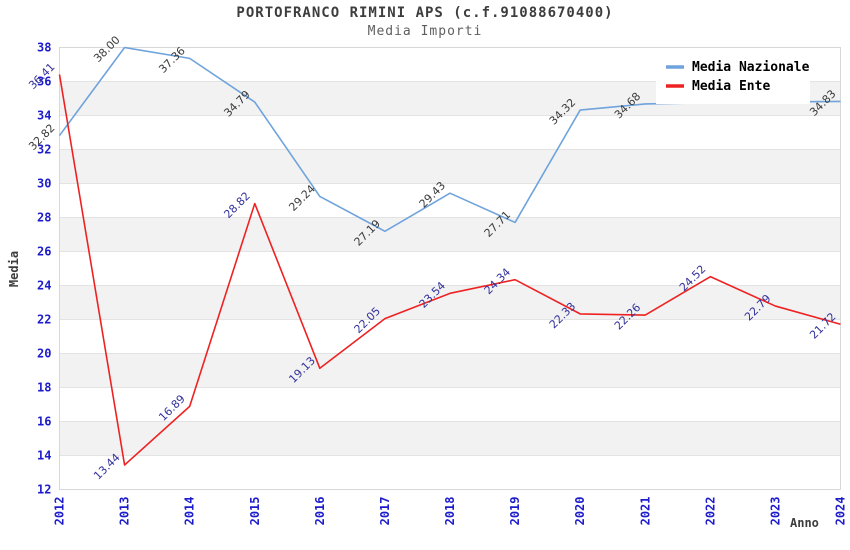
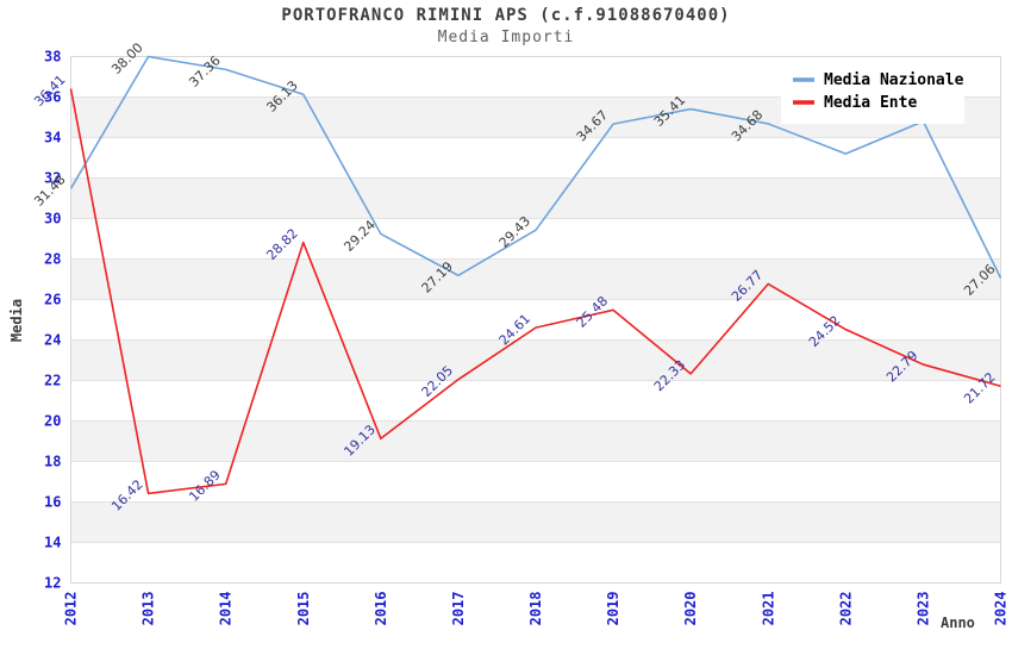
Media Nazionale/2012: 32.82 -> 31.48
Media Ente/2013: 13.44 -> 16.42
Media Nazionale/2015: 34.79 -> 36.13
Media Ente/2018: 23.54 -> 24.61
Media Nazionale/2019: 27.71 -> 34.67
Media Ente/2019: 24.34 -> 25.48
Media Nazionale/2020: 34.32 -> 35.41
Media Ente/2021: 22.26 -> 26.77
Media Nazionale/2022: 34.8 -> 33.2
Media Nazionale/2024: 34.83 -> 27.06
